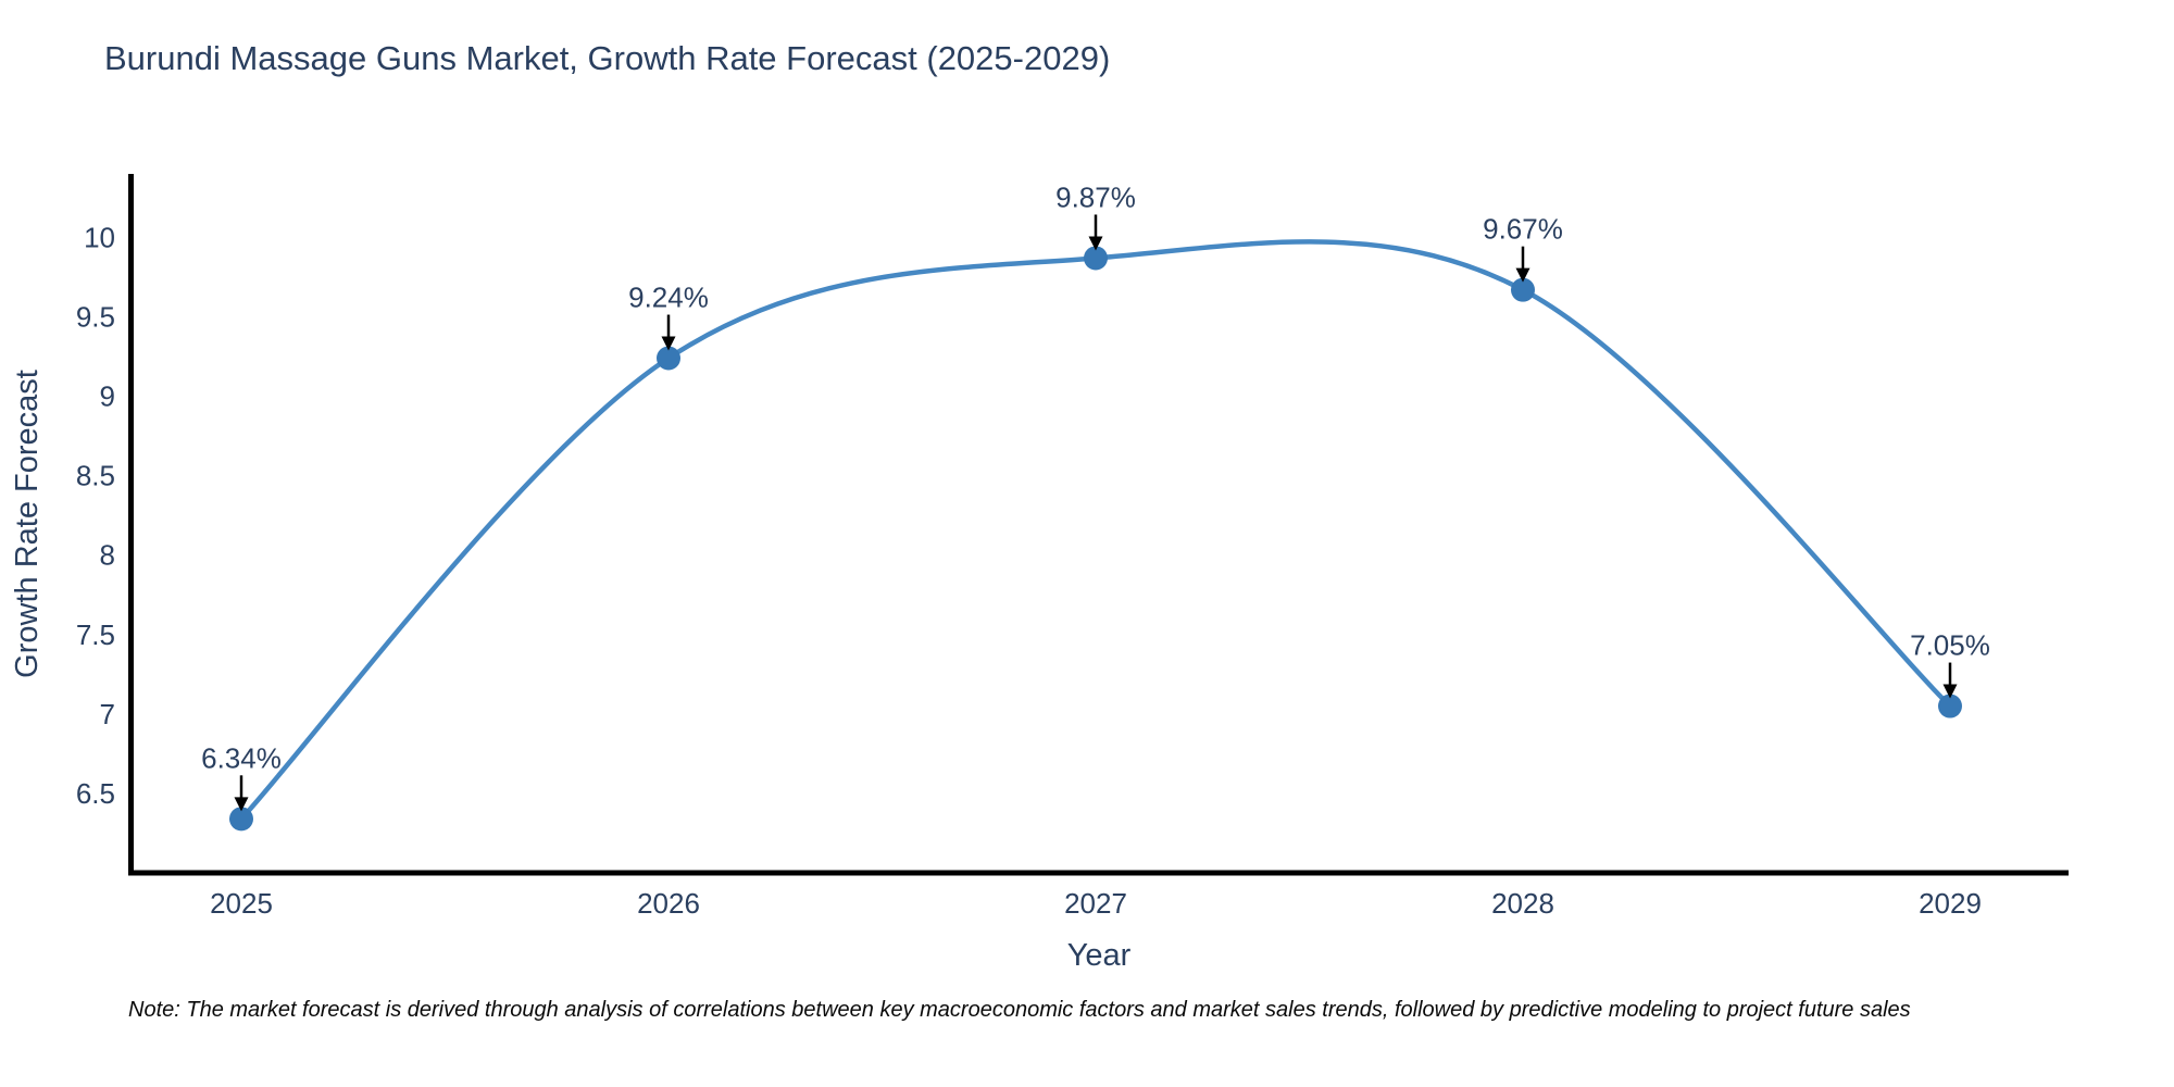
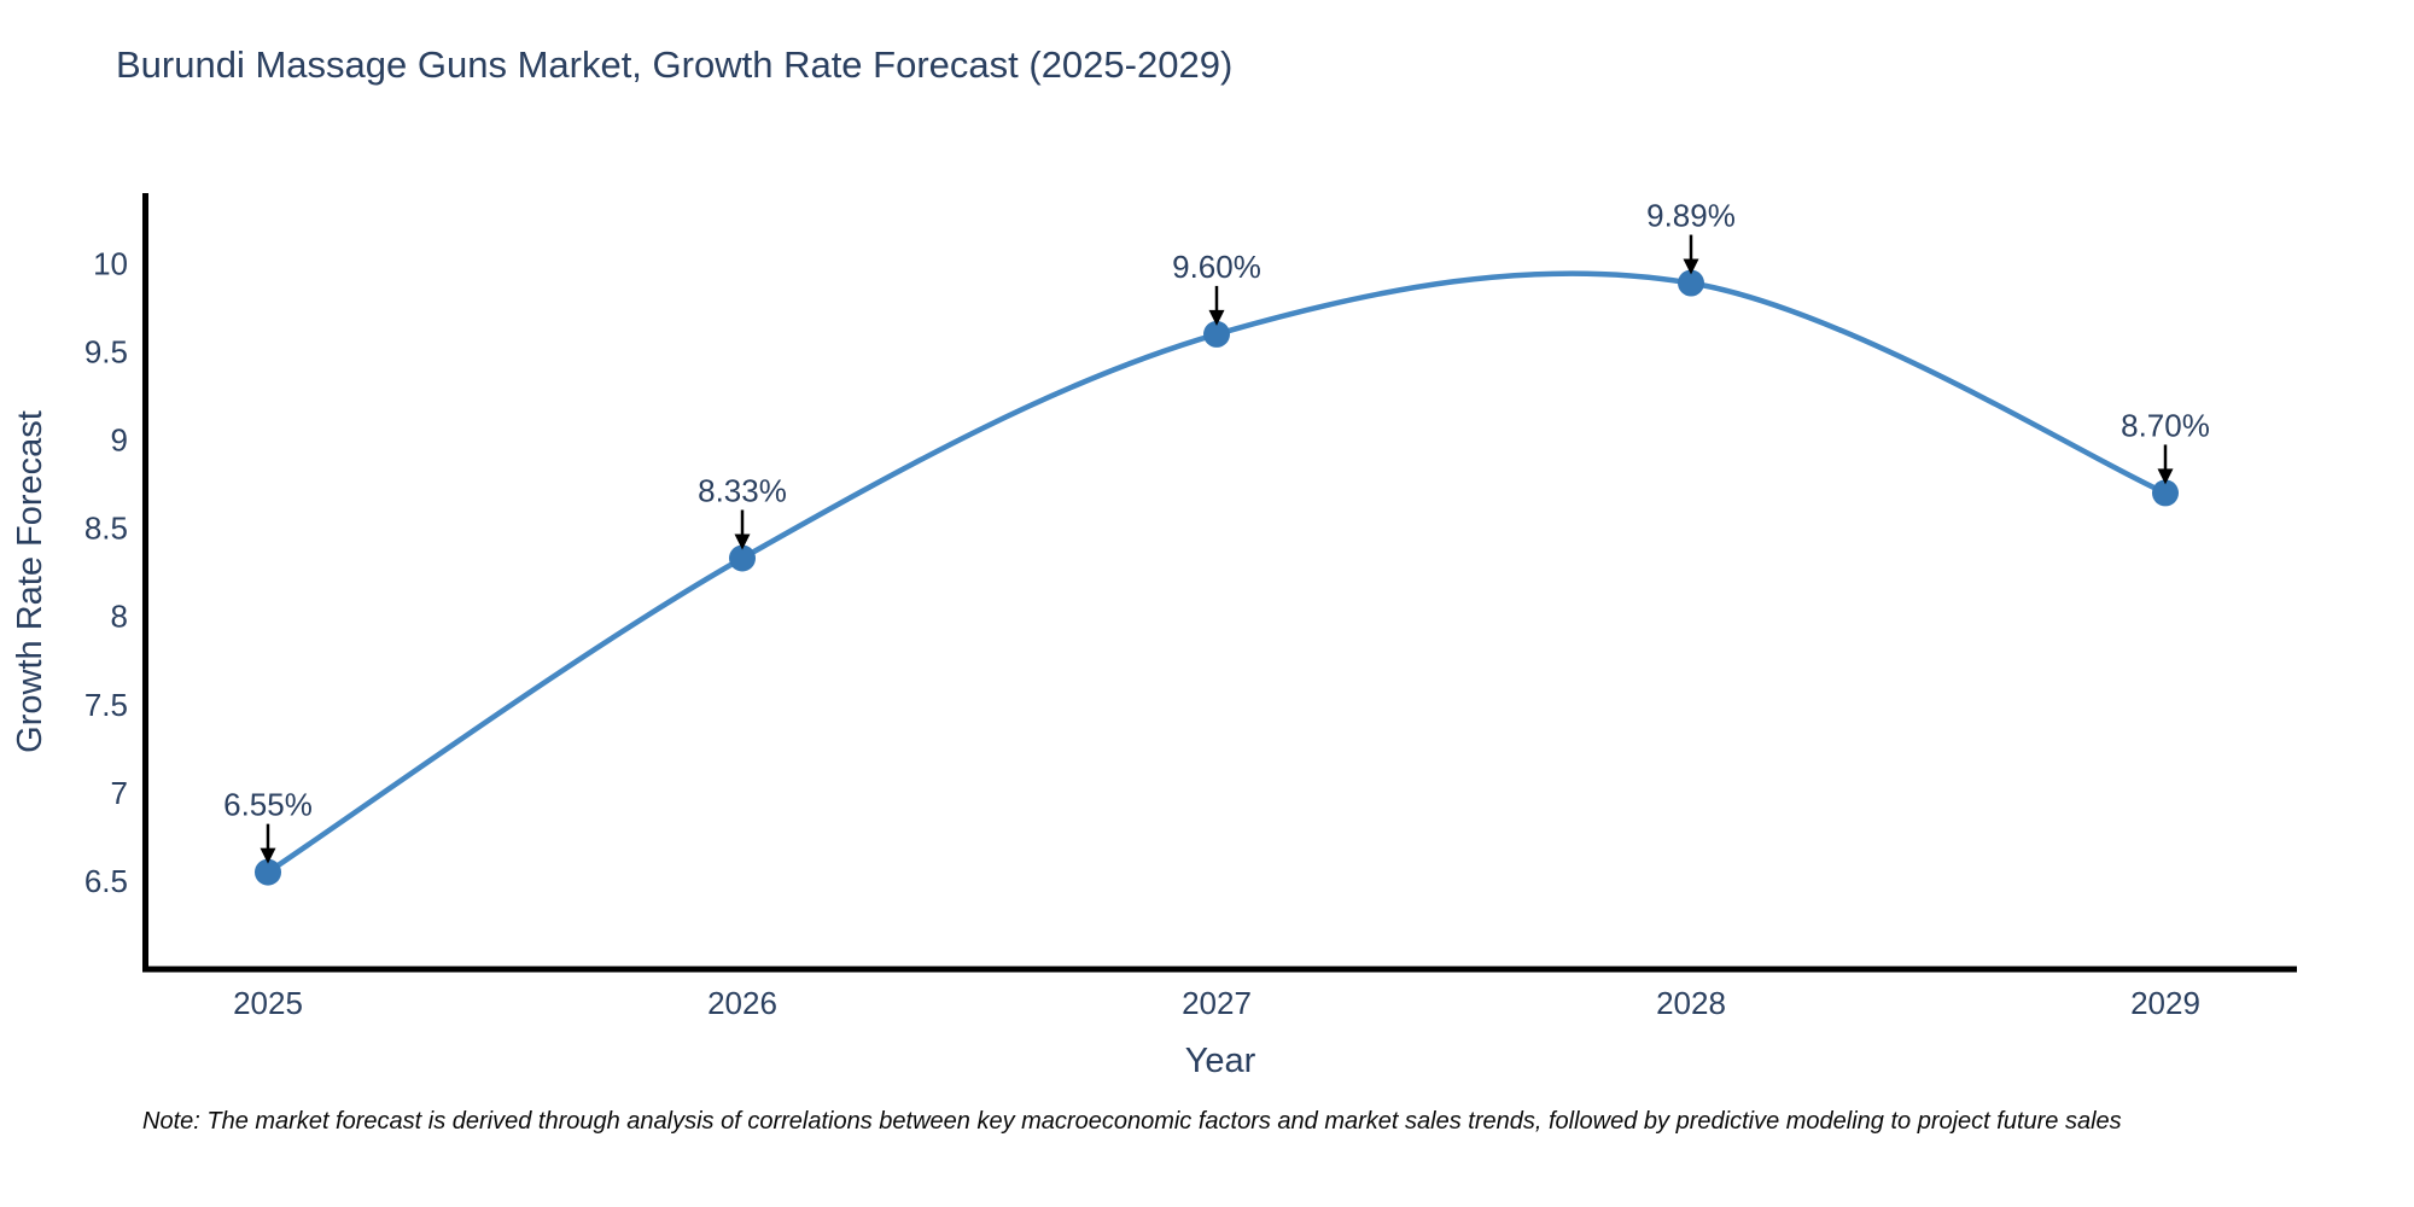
2025: 6.34% -> 6.55%
2026: 9.24% -> 8.33%
2027: 9.87% -> 9.60%
2028: 9.67% -> 9.89%
2029: 7.05% -> 8.70%
